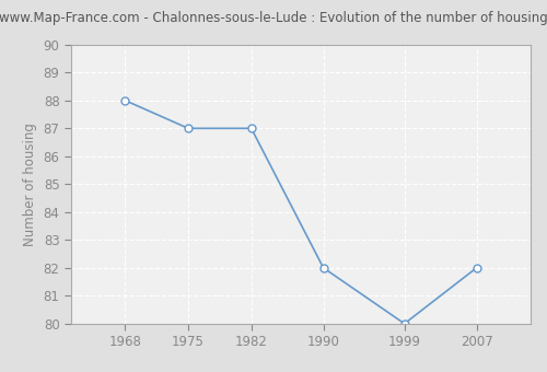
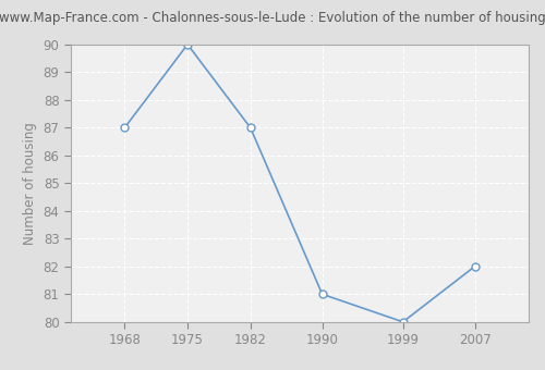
1968: 88 -> 87
1975: 87 -> 90
1990: 82 -> 81
